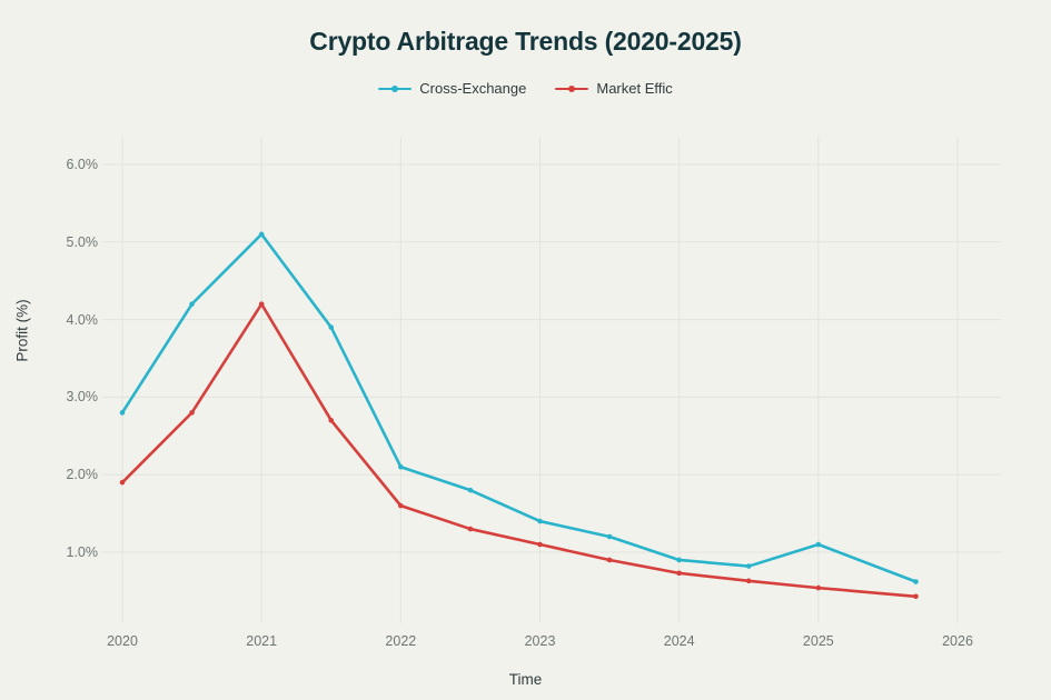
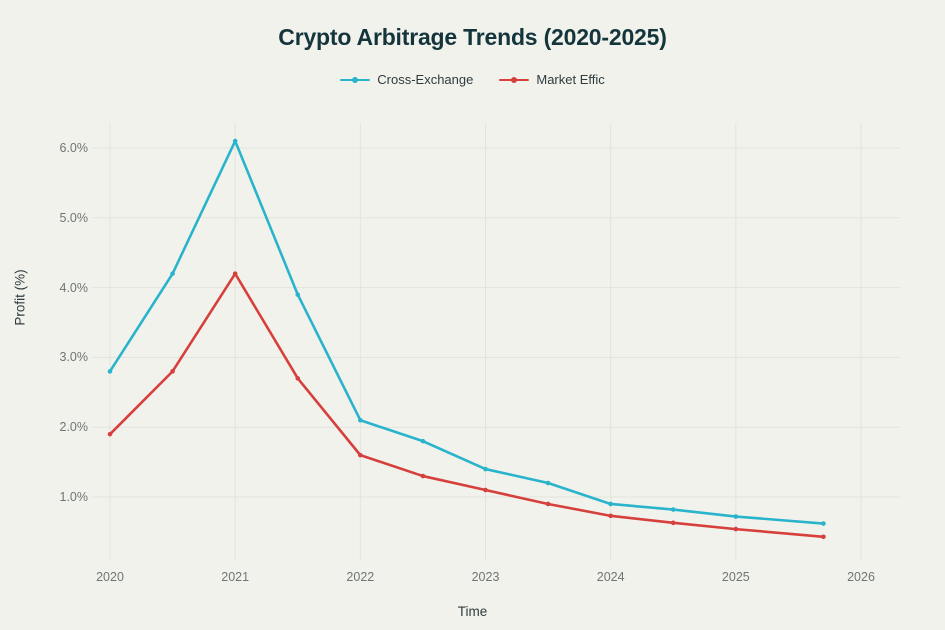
Cross-Exchange/2021: 5.1% -> 6.1%
Cross-Exchange/2025: 1.1% -> 0.7%
